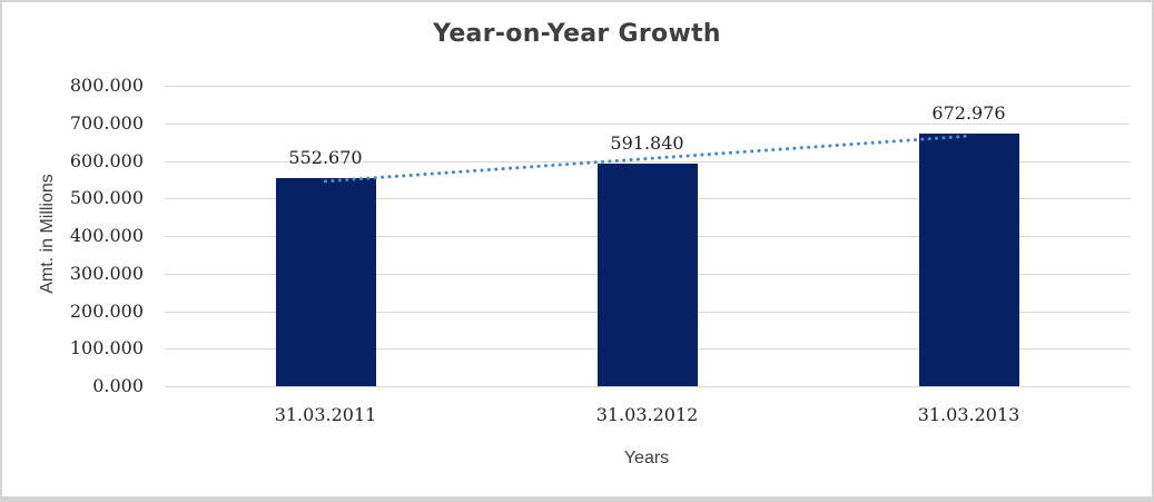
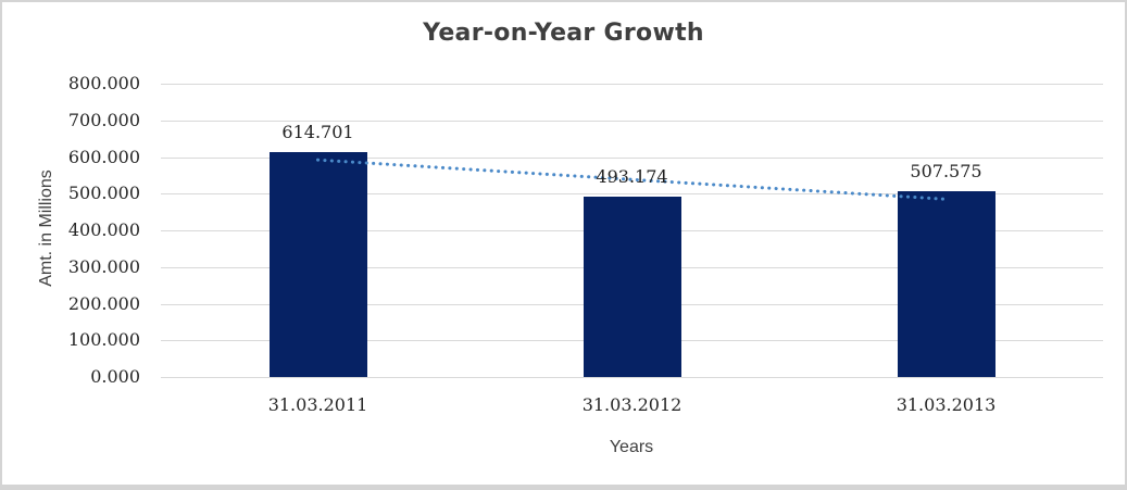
31.03.2011: 552.670 -> 614.701
31.03.2012: 591.840 -> 493.174
31.03.2013: 672.976 -> 507.575
